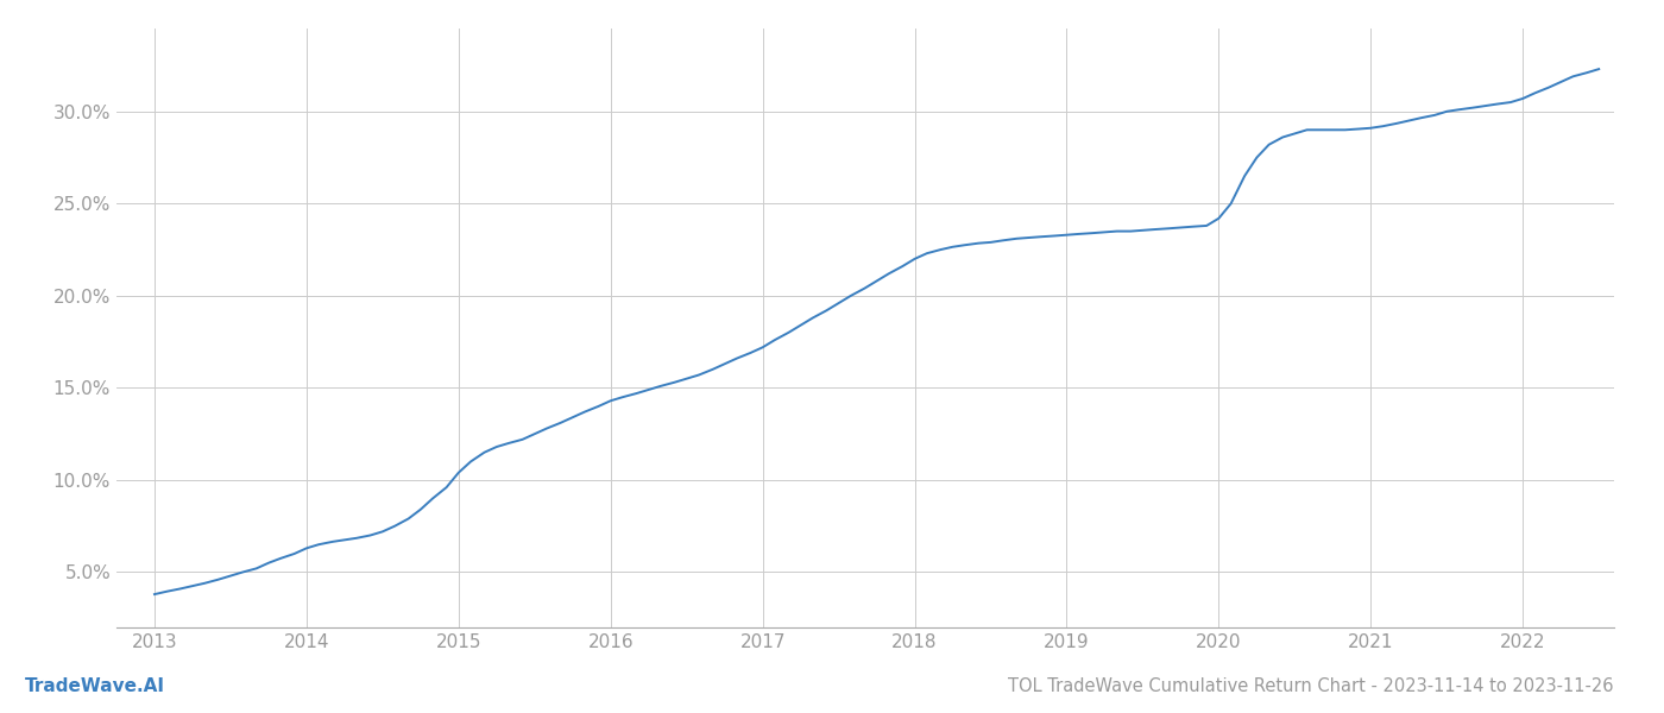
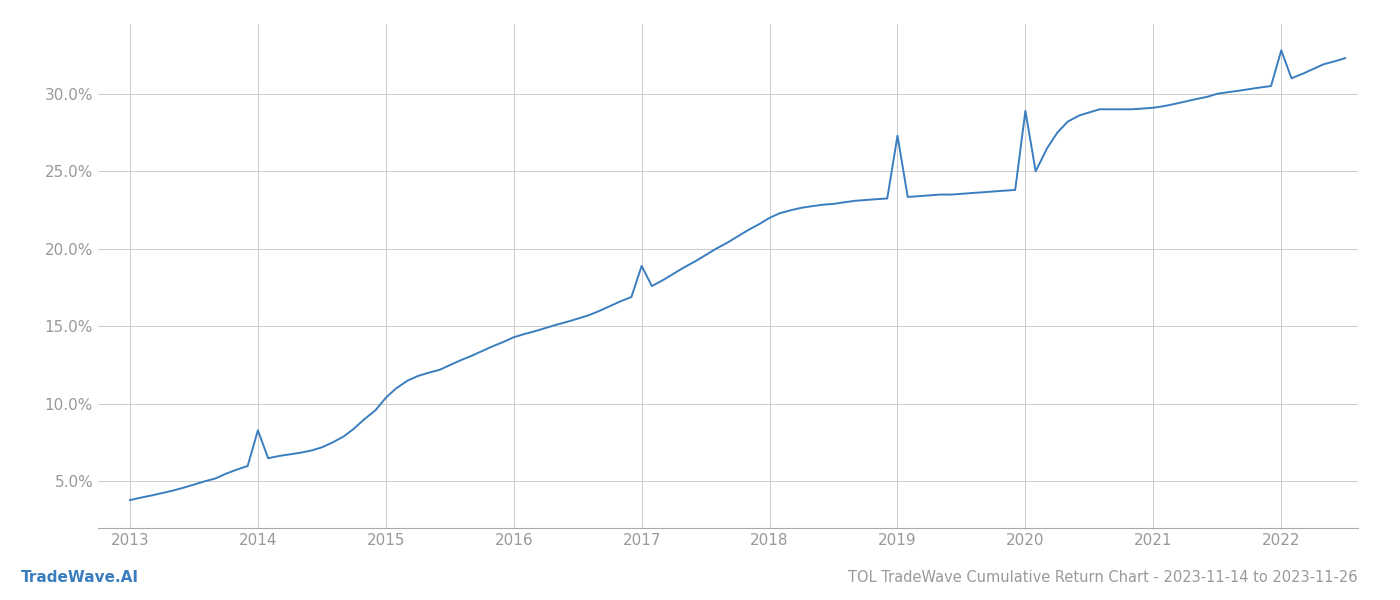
2014: 6.3% -> 8.3%
2017: 17.2% -> 18.9%
2019: 23.3% -> 27.3%
2020: 24.2% -> 28.9%
2022: 30.7% -> 32.8%
